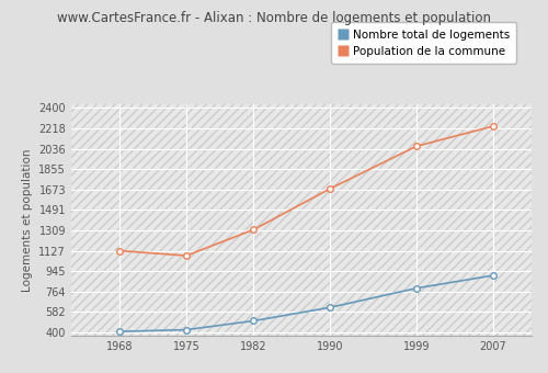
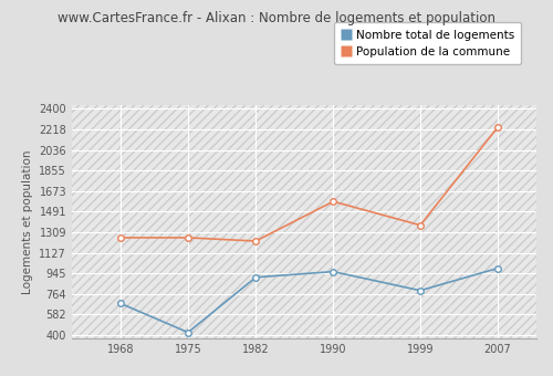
Nombre total de logements/1968: 410 -> 680
Population de la commune/1968: 1130 -> 1260
Population de la commune/1975: 1080 -> 1260
Nombre total de logements/1982: 500 -> 910
Population de la commune/1982: 1310 -> 1230
Nombre total de logements/1990: 620 -> 960
Population de la commune/1990: 1680 -> 1580
Population de la commune/1999: 2060 -> 1370
Nombre total de logements/2007: 910 -> 990
